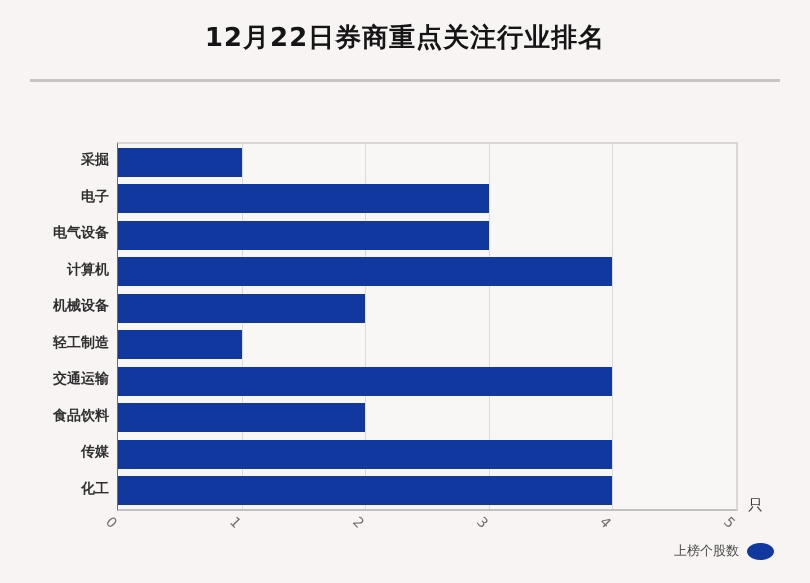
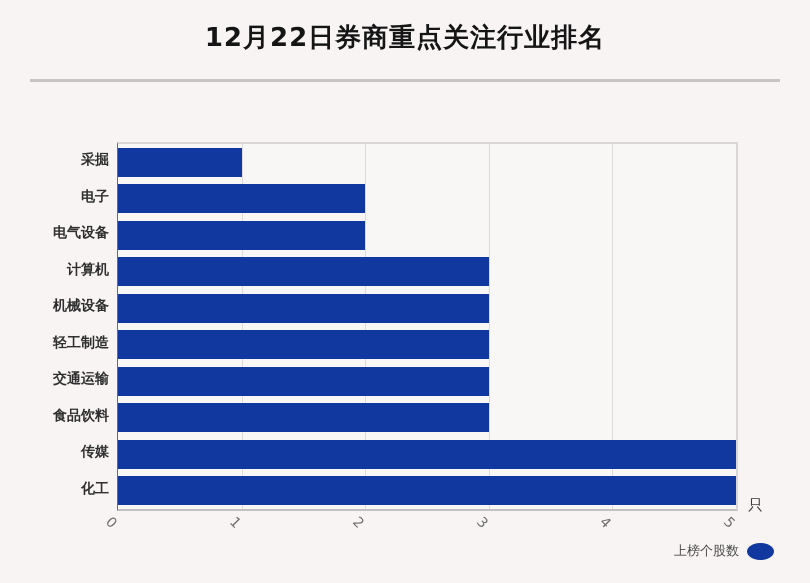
电子: 3 -> 2
电气设备: 3 -> 2
计算机: 4 -> 3
机械设备: 2 -> 3
轻工制造: 1 -> 3
交通运输: 4 -> 3
食品饮料: 2 -> 3
传媒: 4 -> 5
化工: 4 -> 5
